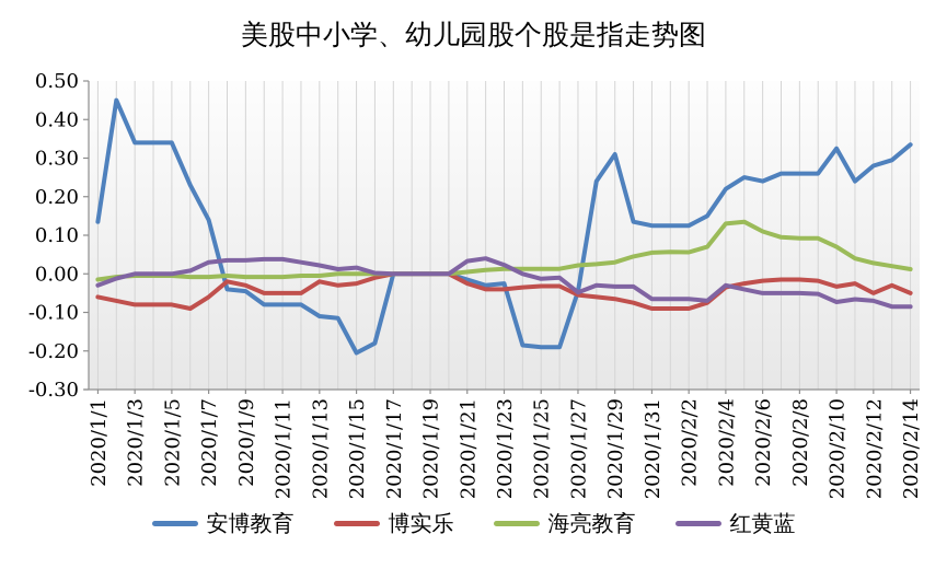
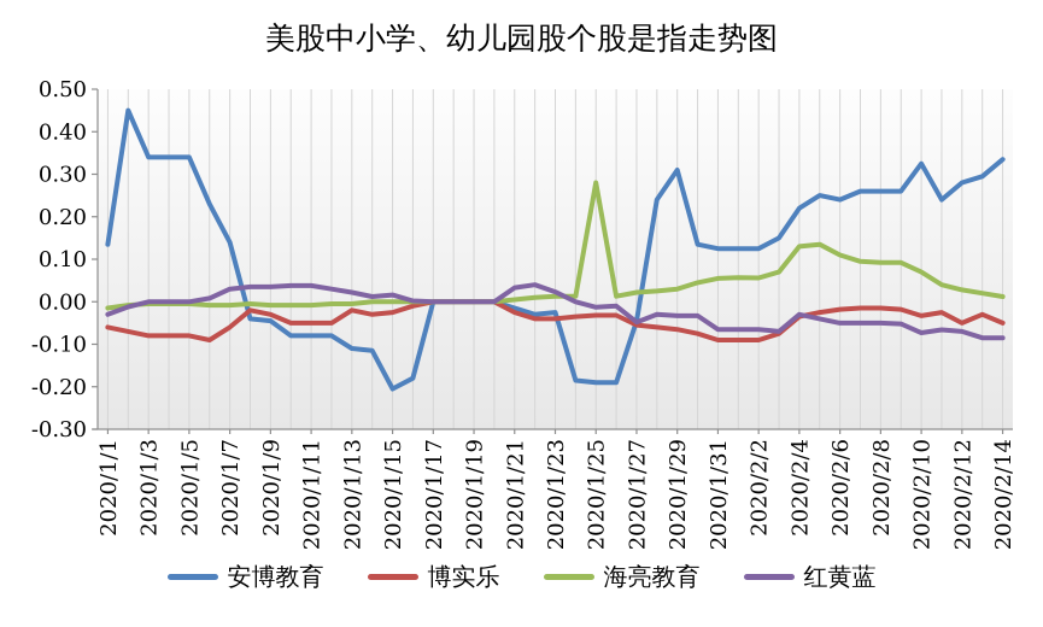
海亮教育/2020/1/25: 0.01 -> 0.28
